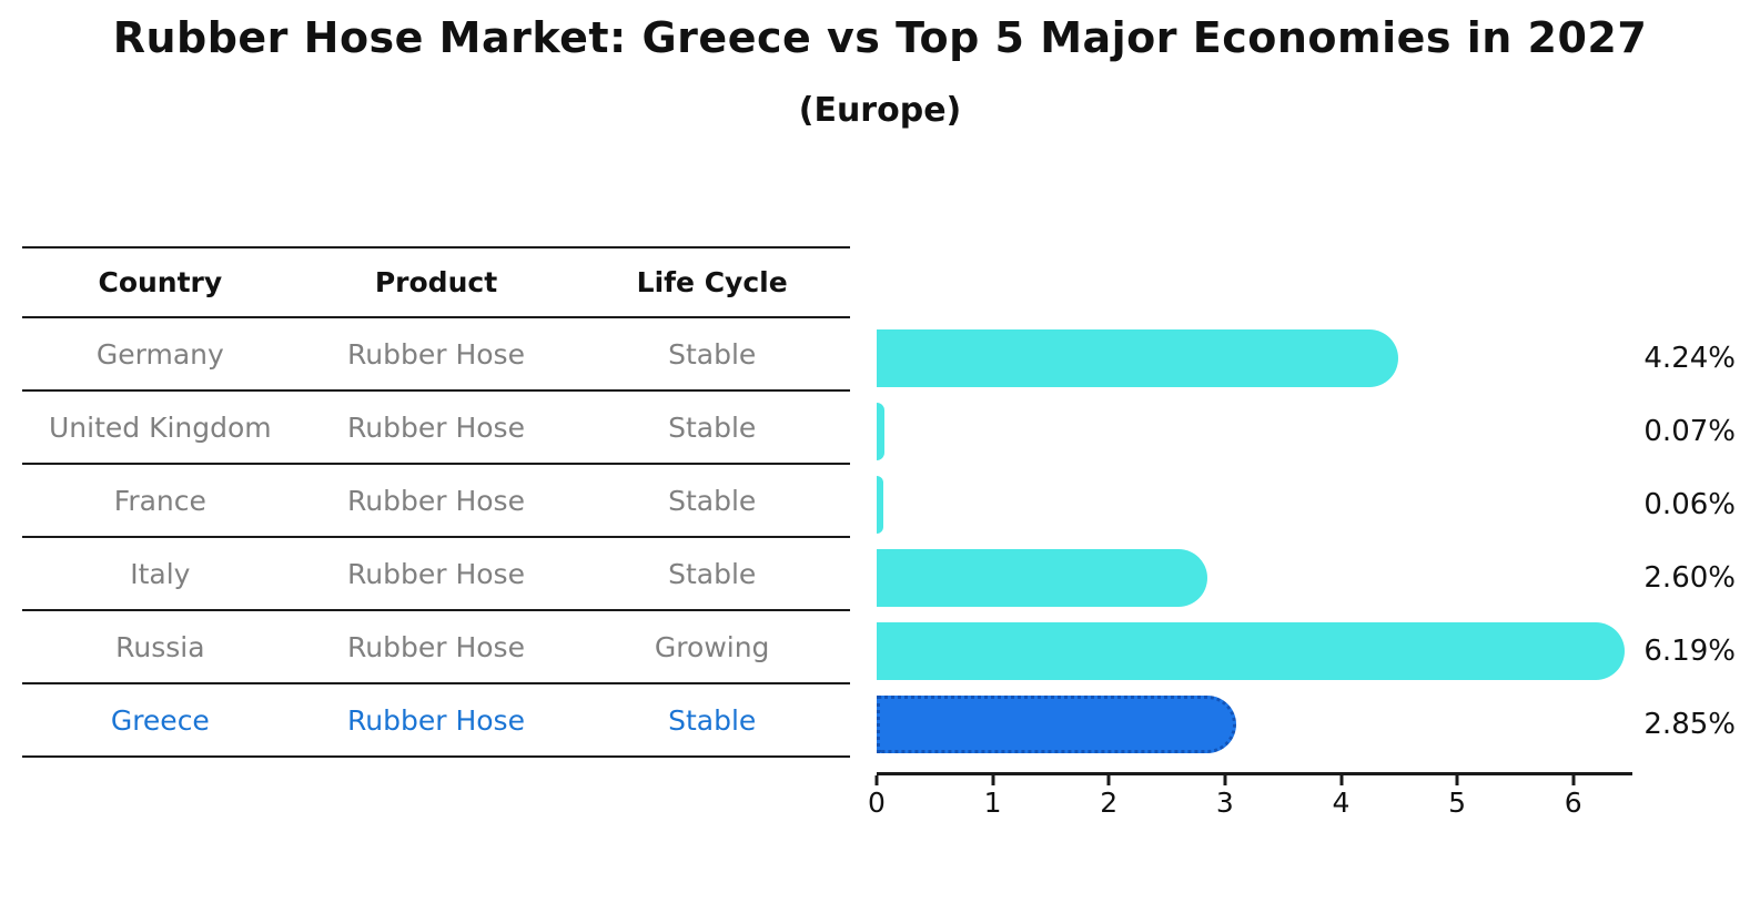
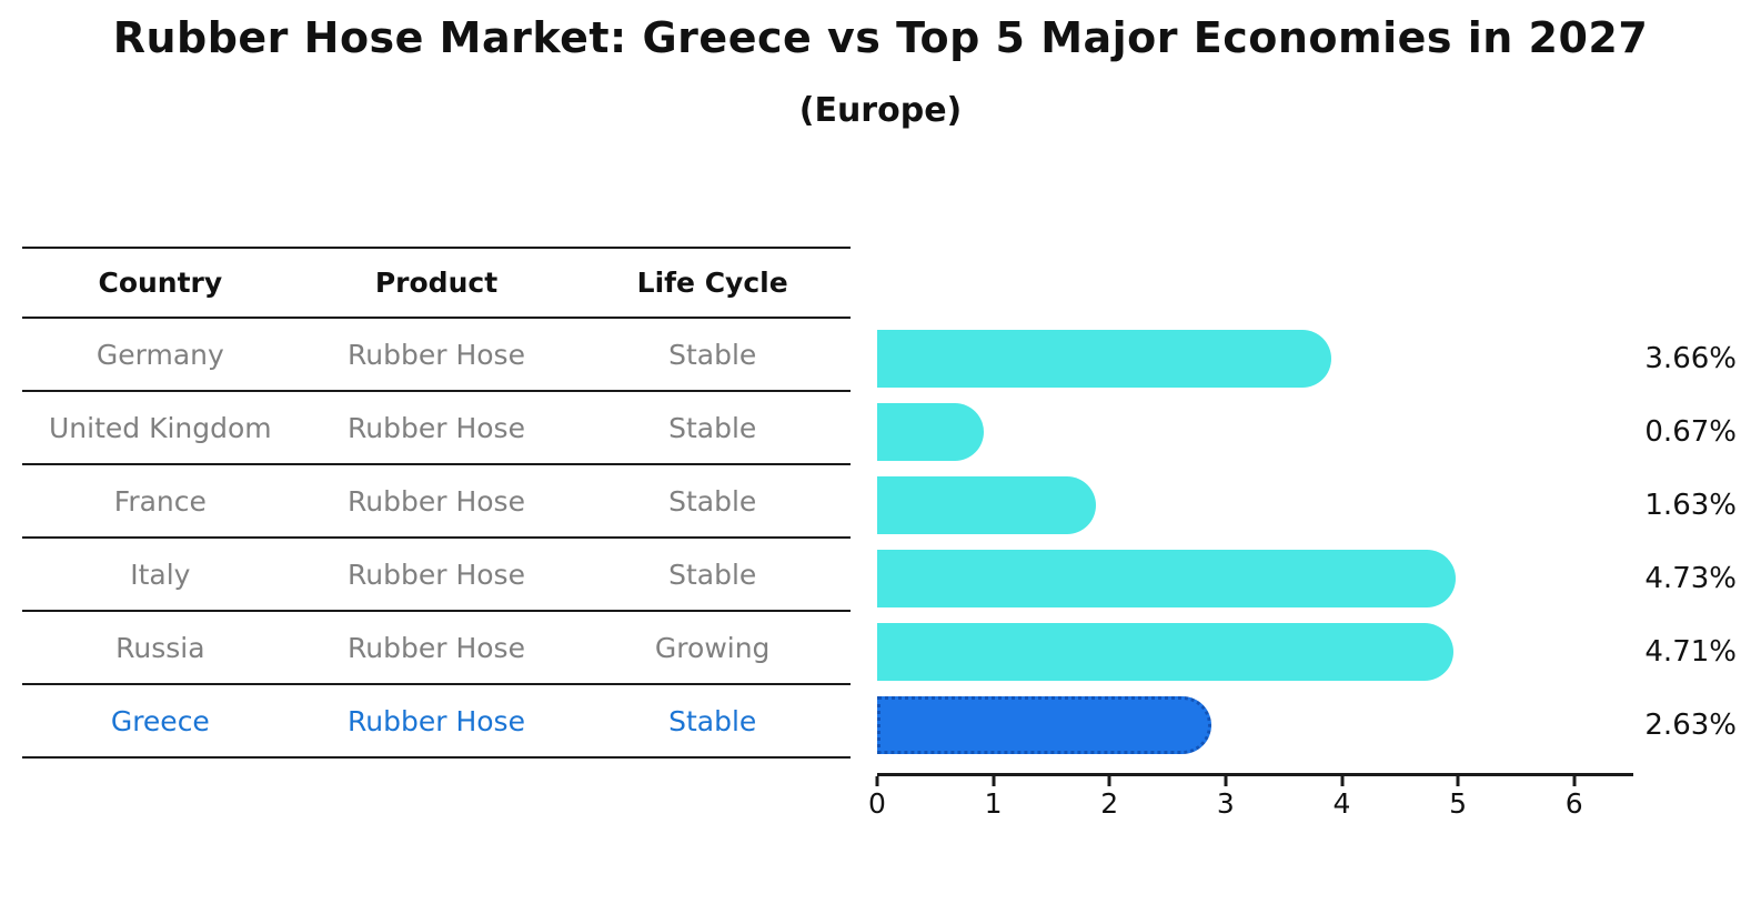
Germany: 4.24% -> 3.66%
United Kingdom: 0.07% -> 0.67%
France: 0.06% -> 1.63%
Italy: 2.60% -> 4.73%
Russia: 6.19% -> 4.71%
Greece: 2.85% -> 2.63%
